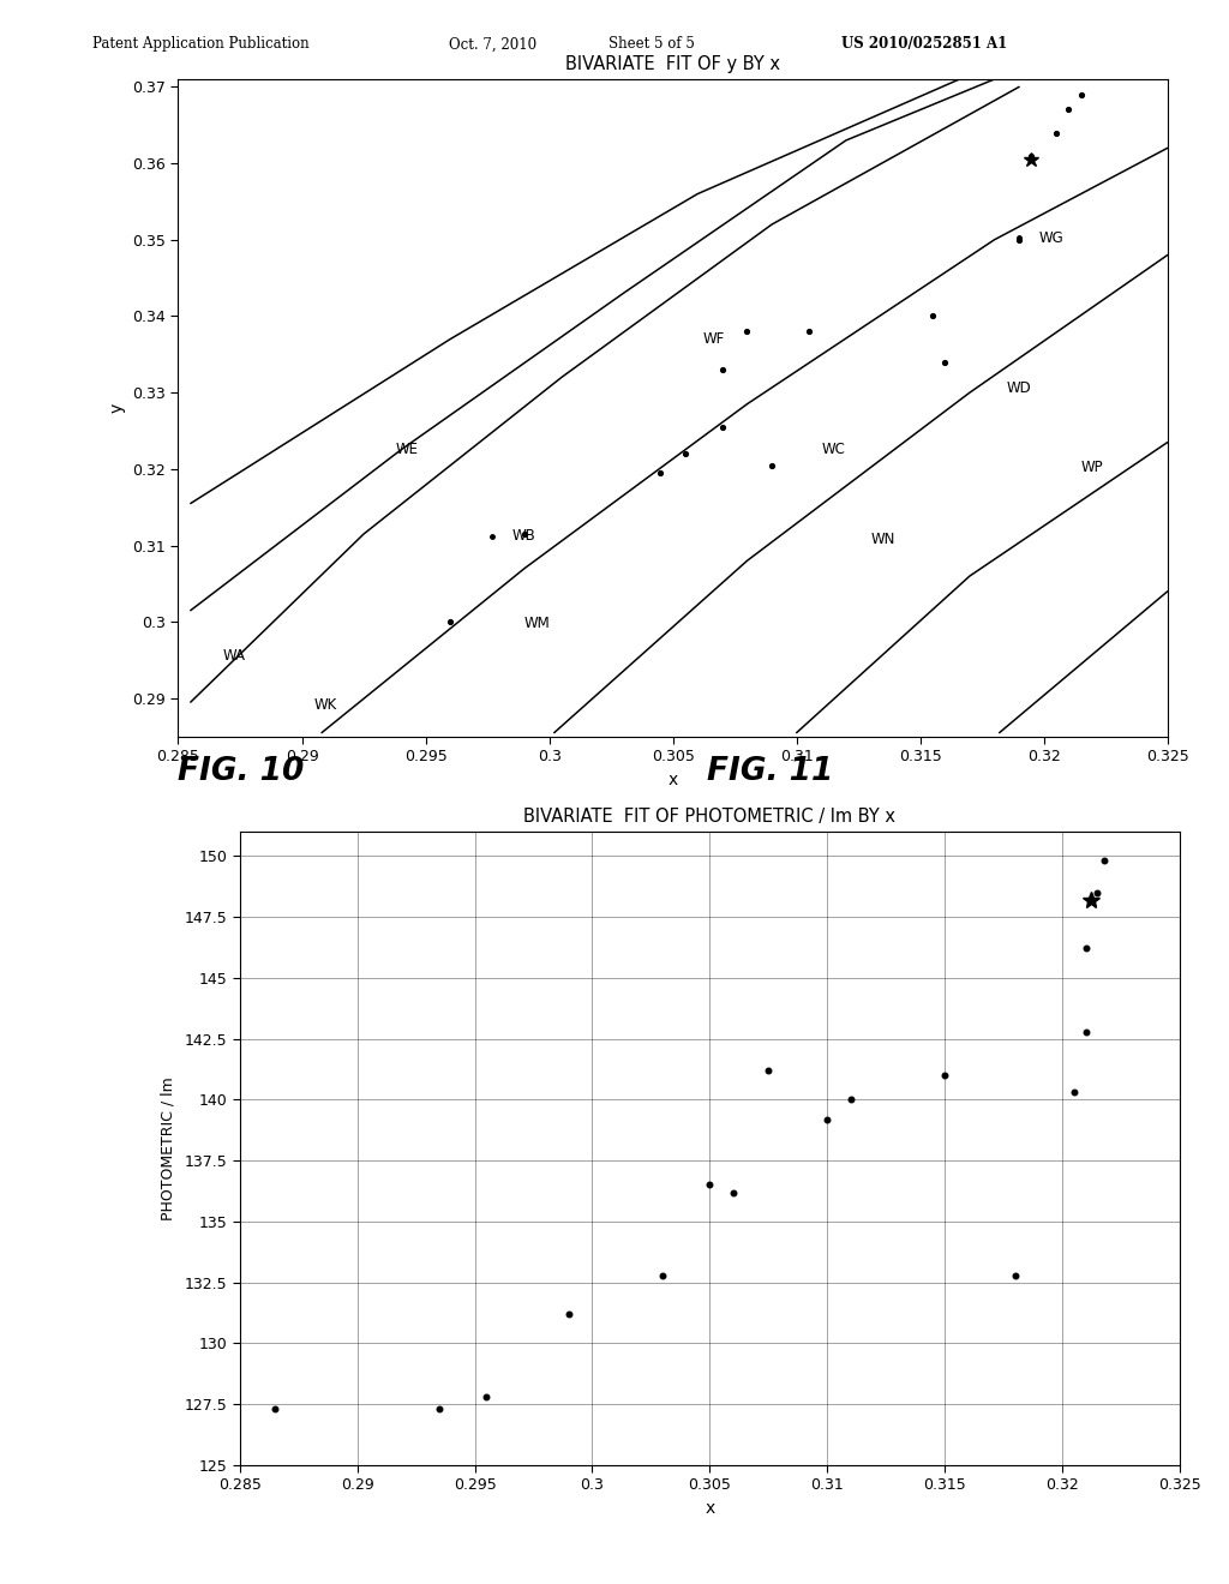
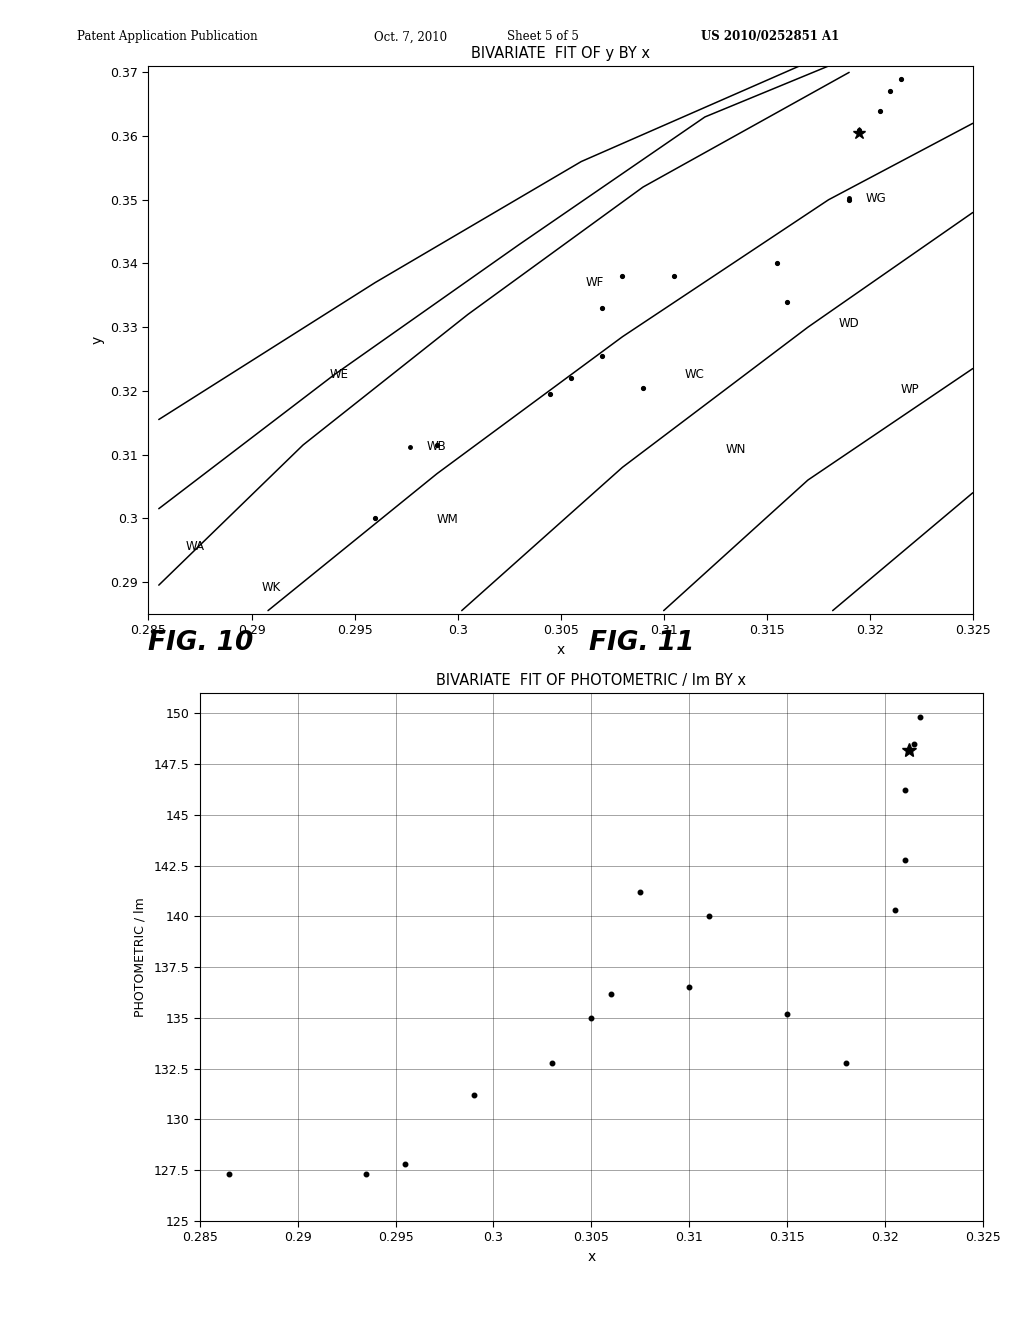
BIVARIATE FIT OF PHOTOMETRIC / lm BY x/0.305: 136.5 -> 135.0
BIVARIATE FIT OF PHOTOMETRIC / lm BY x/0.31: 139.2 -> 136.5
BIVARIATE FIT OF PHOTOMETRIC / lm BY x/0.315: 141.0 -> 135.2
